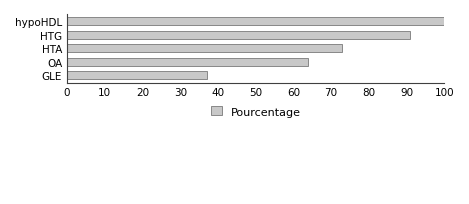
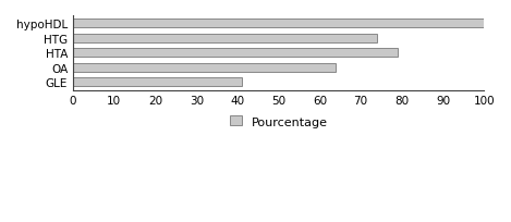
HTG: 91 -> 74
HTA: 73 -> 79
GLE: 37 -> 41
